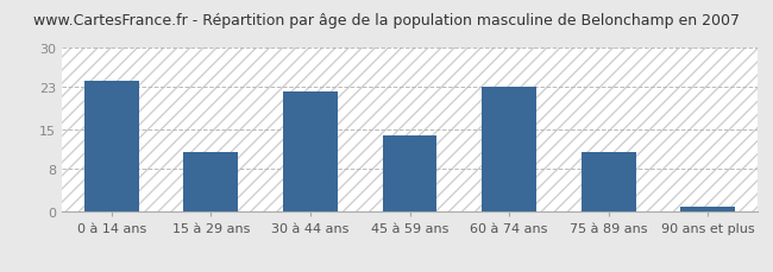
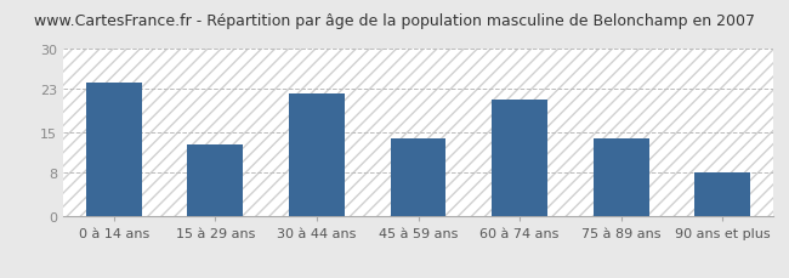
15 à 29 ans: 11 -> 13
60 à 74 ans: 23 -> 21
75 à 89 ans: 11 -> 14
90 ans et plus: 1 -> 8
